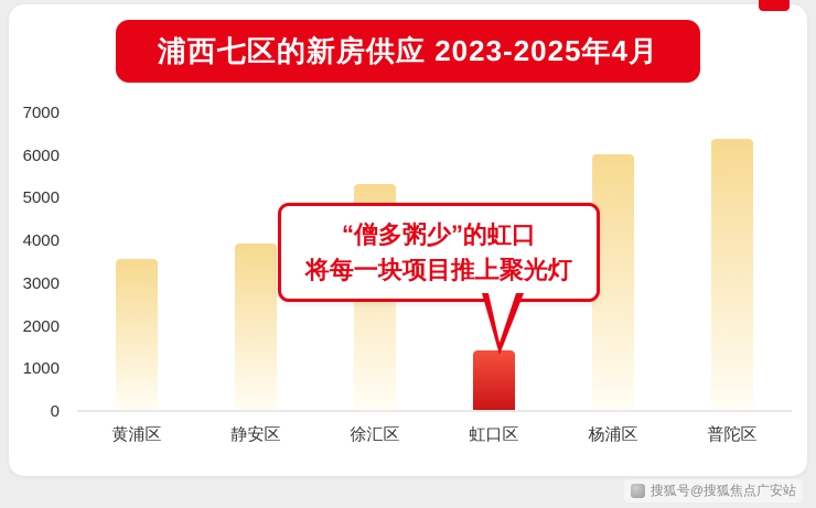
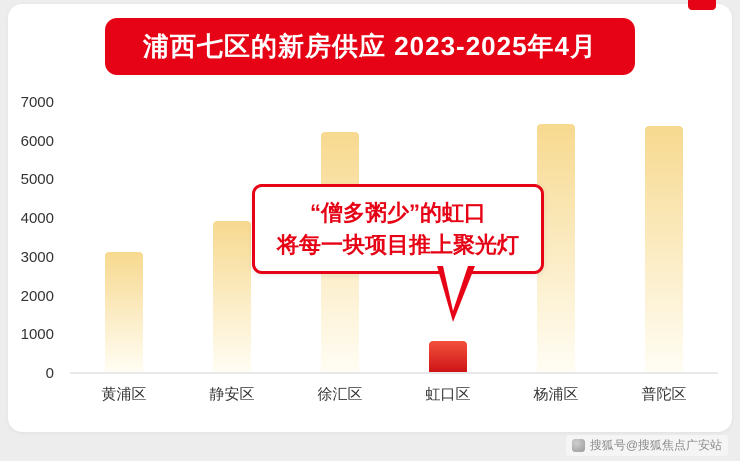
黄浦区: 3600 -> 3100
徐汇区: 5300 -> 6200
虹口区: 1400 -> 800
杨浦区: 6000 -> 6400
